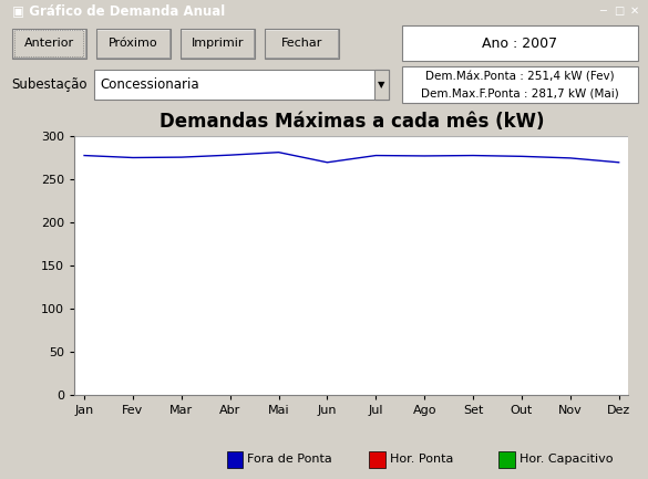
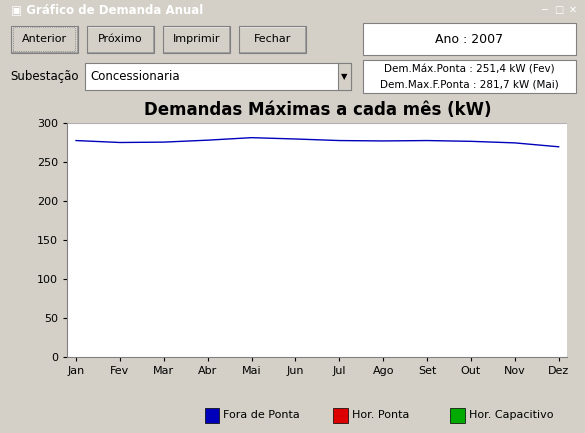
Jun: 270 -> 280
